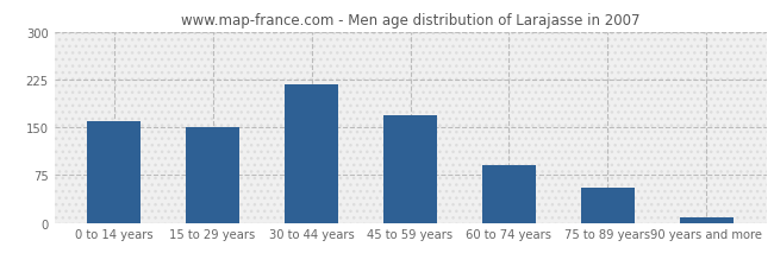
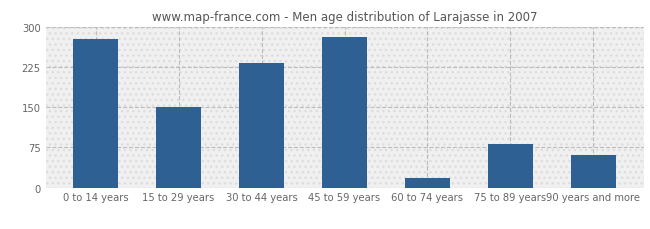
0 to 14 years: 160 -> 276
30 to 44 years: 218 -> 232
45 to 59 years: 168 -> 280
60 to 74 years: 90 -> 18
75 to 89 years: 55 -> 82
90 years and more: 8 -> 60
